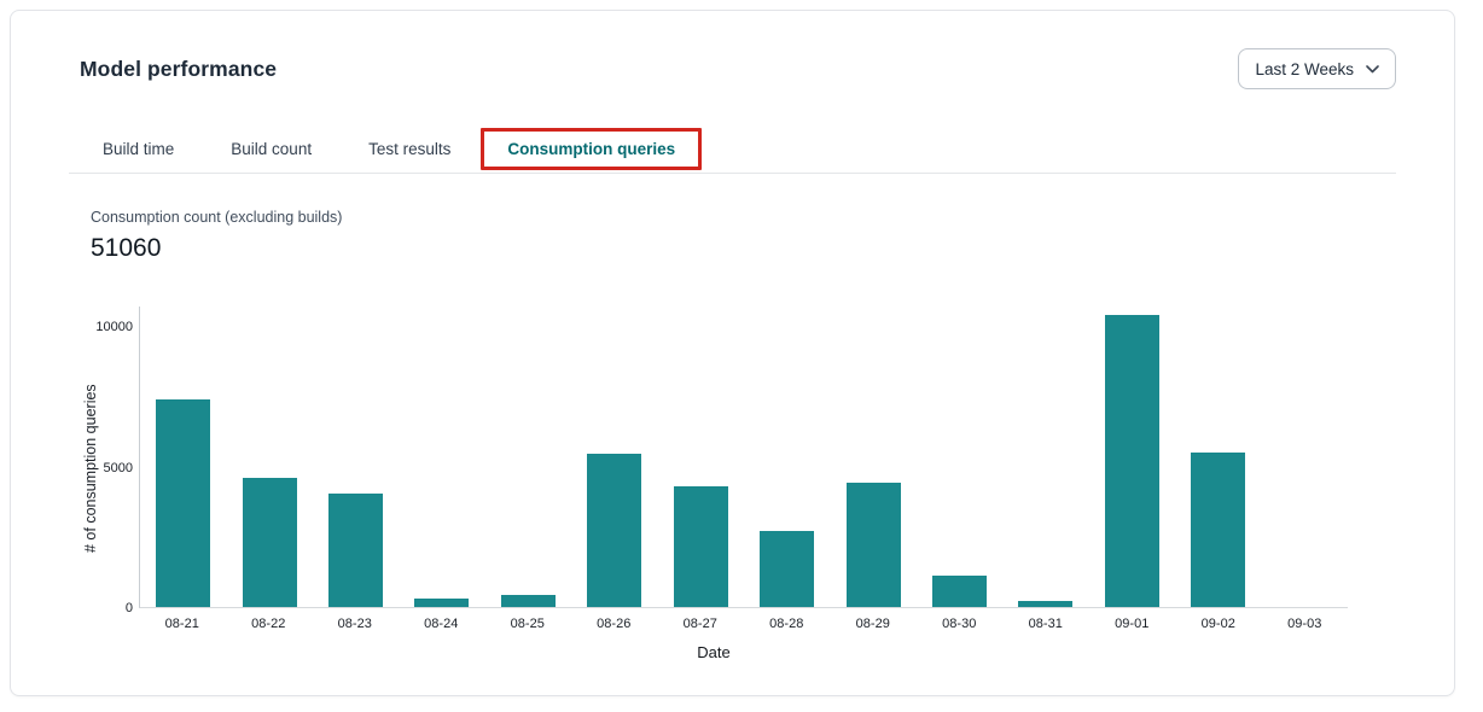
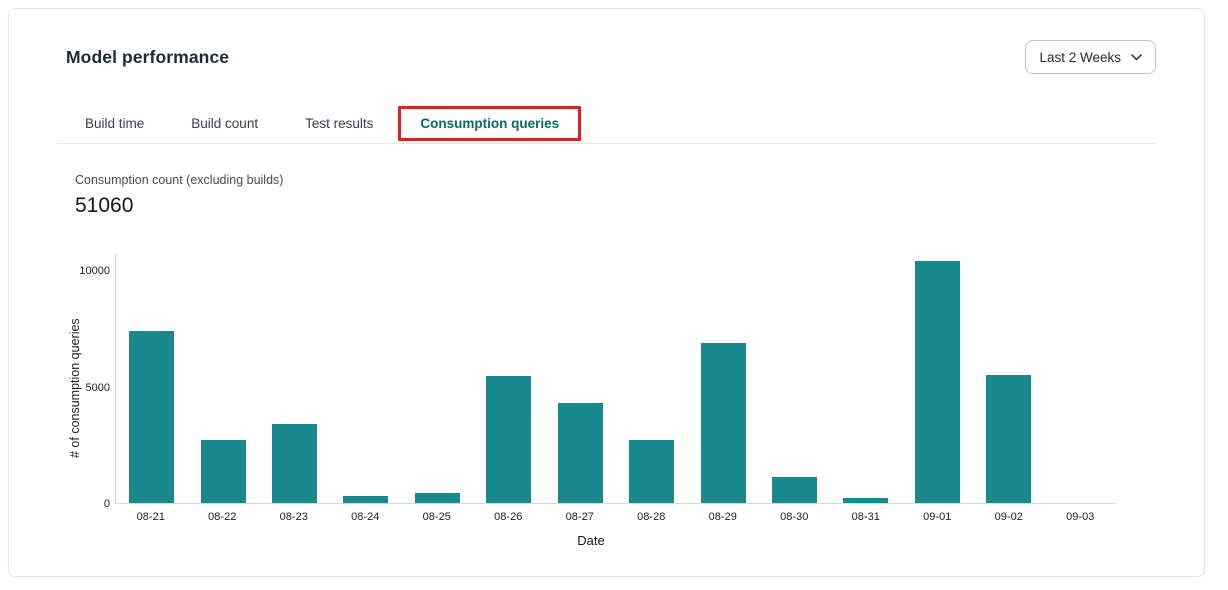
08-22: 4600 -> 2700
08-23: 4000 -> 3400
08-29: 4400 -> 6900
